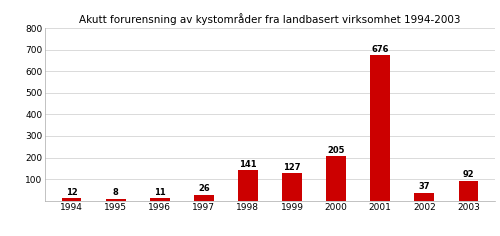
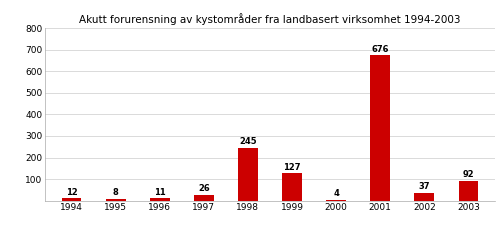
1998: 141 -> 245
2000: 205 -> 4
